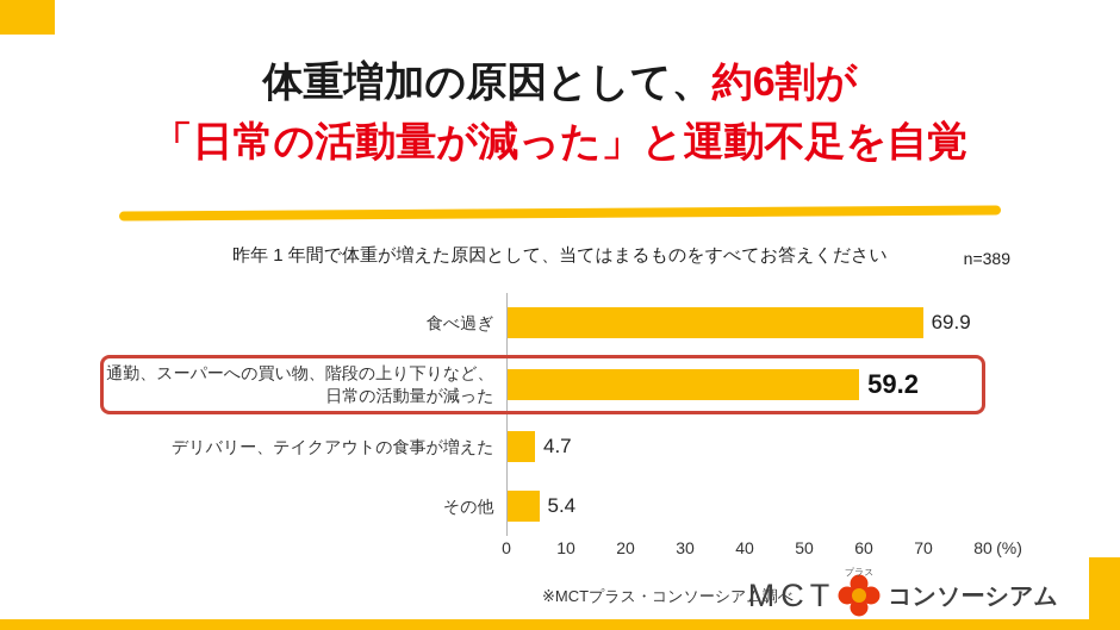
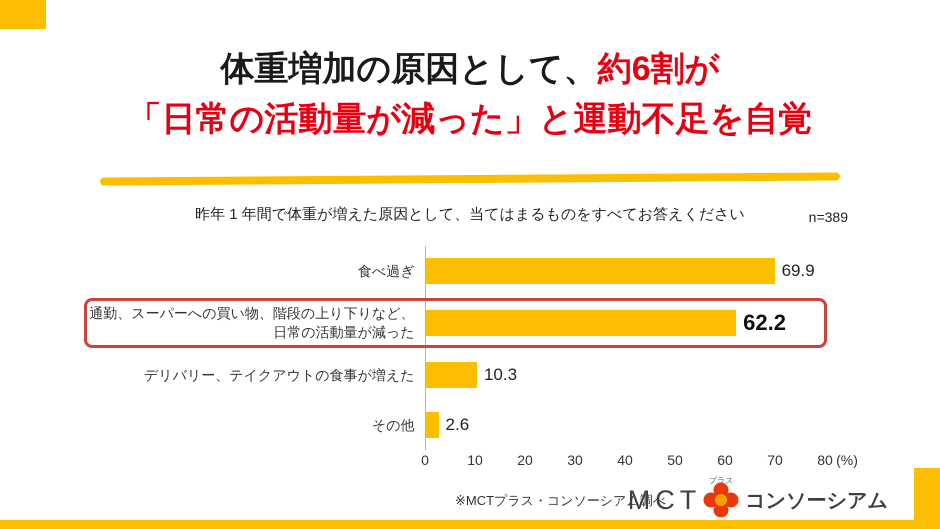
通勤、スーパーへの買い物、階段の上り下りなど、 日常の活動量が減った: 59.2 -> 62.2
デリバリー、テイクアウトの食事が増えた: 4.7 -> 10.3
その他: 5.4 -> 2.6
